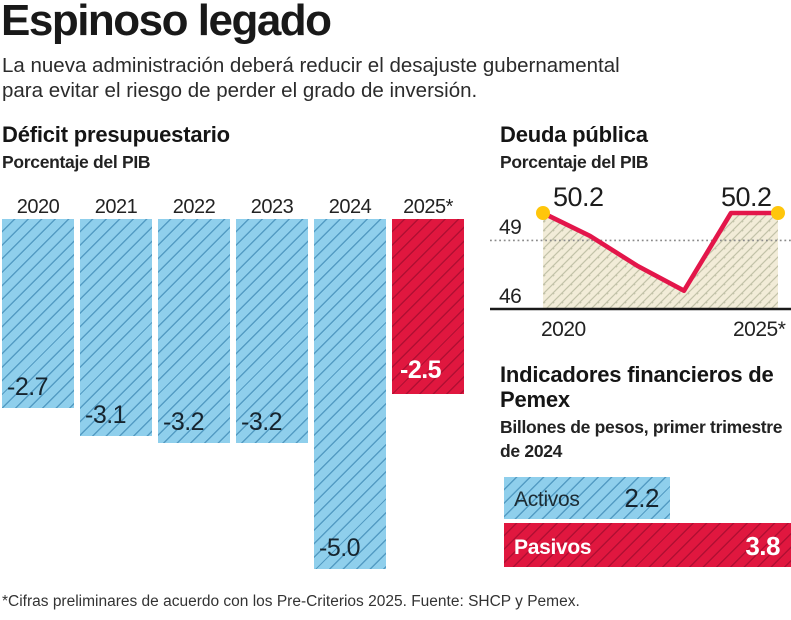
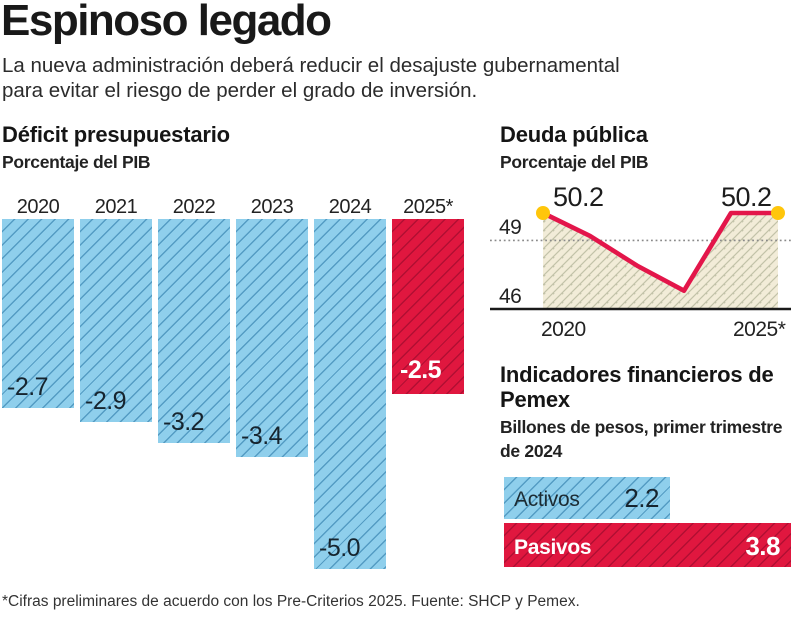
Déficit presupuestario/2021: -3.1 -> -2.9
Déficit presupuestario/2023: -3.2 -> -3.4
